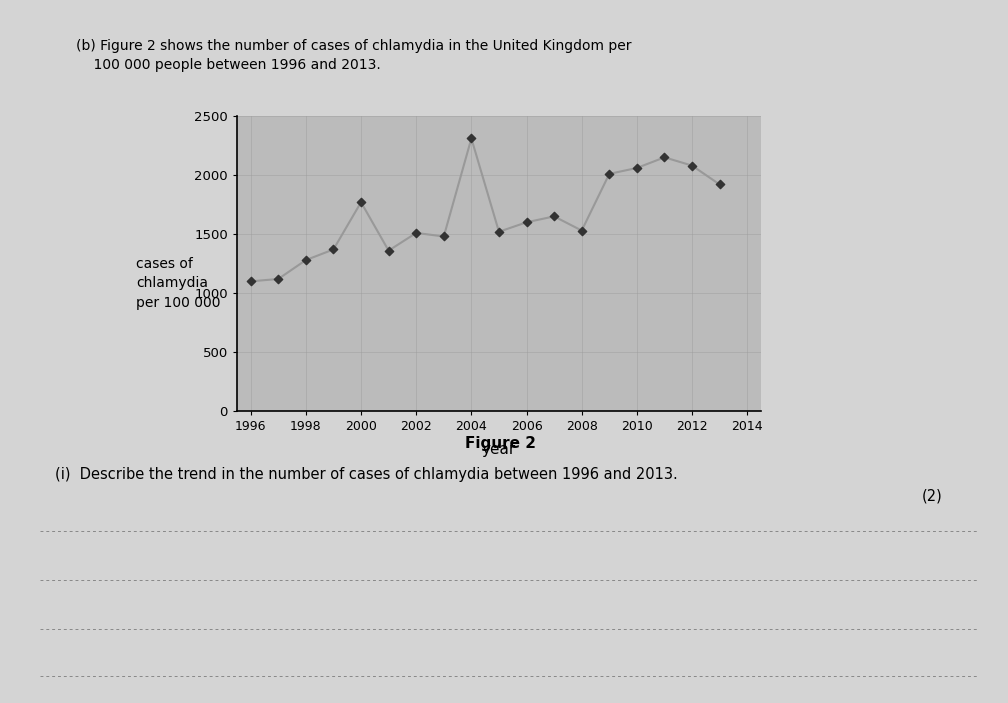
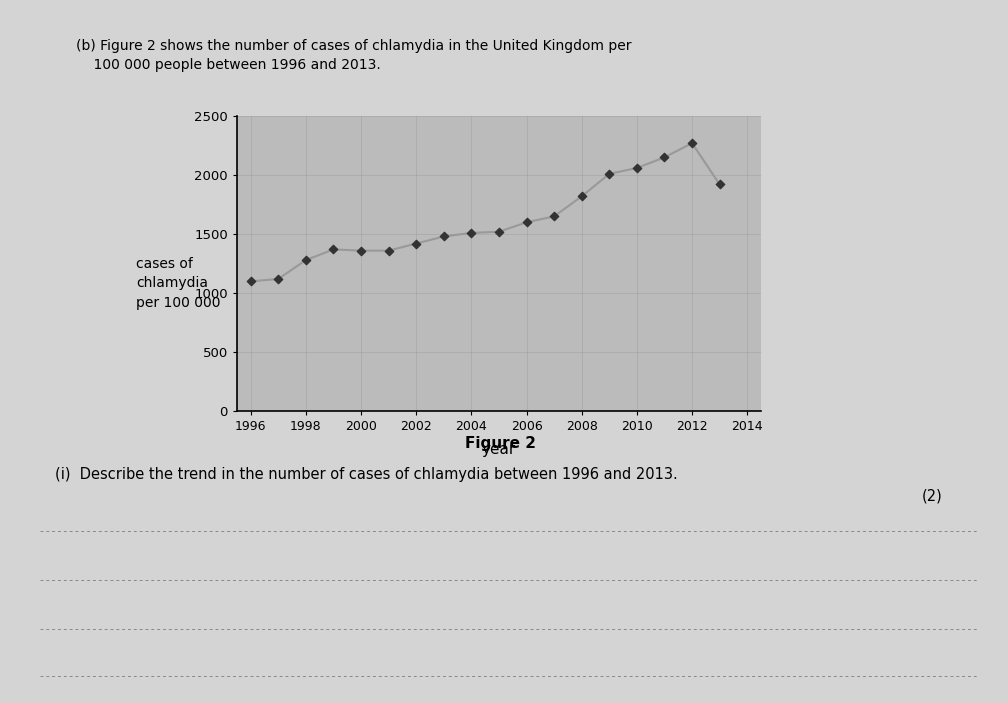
2000: 1770 -> 1360
2002: 1510 -> 1420
2004: 2310 -> 1510
2008: 1530 -> 1820
2012: 2080 -> 2270
